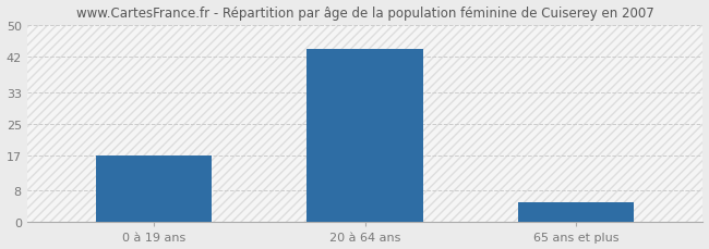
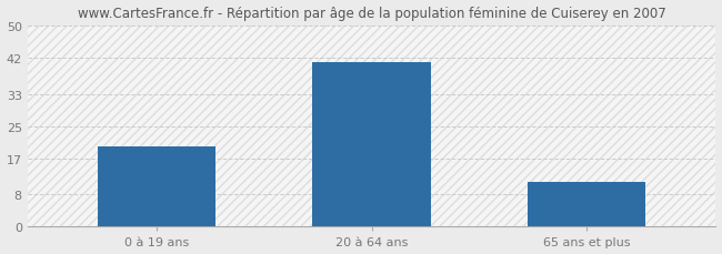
0 à 19 ans: 17 -> 20
20 à 64 ans: 44 -> 41
65 ans et plus: 5 -> 11
